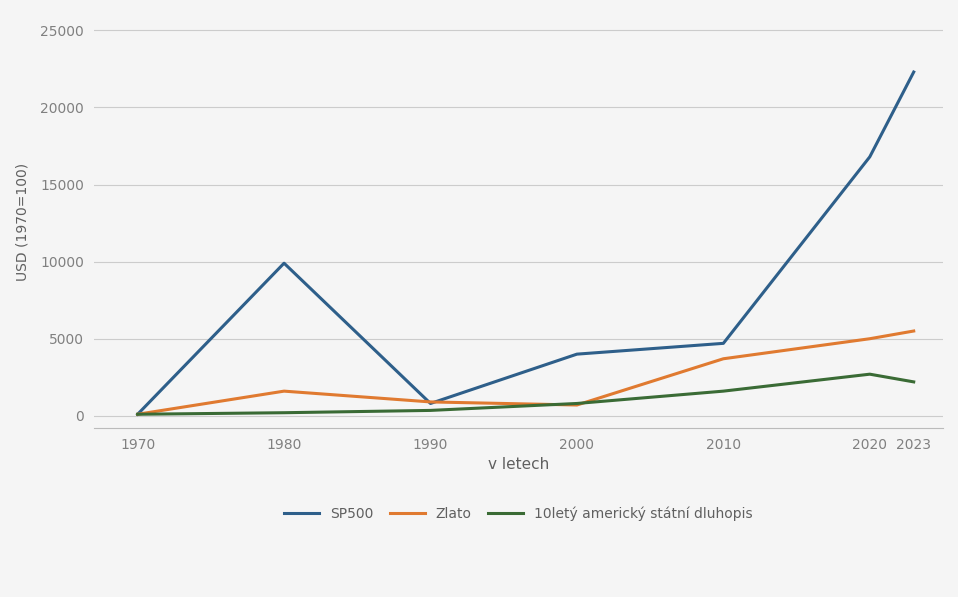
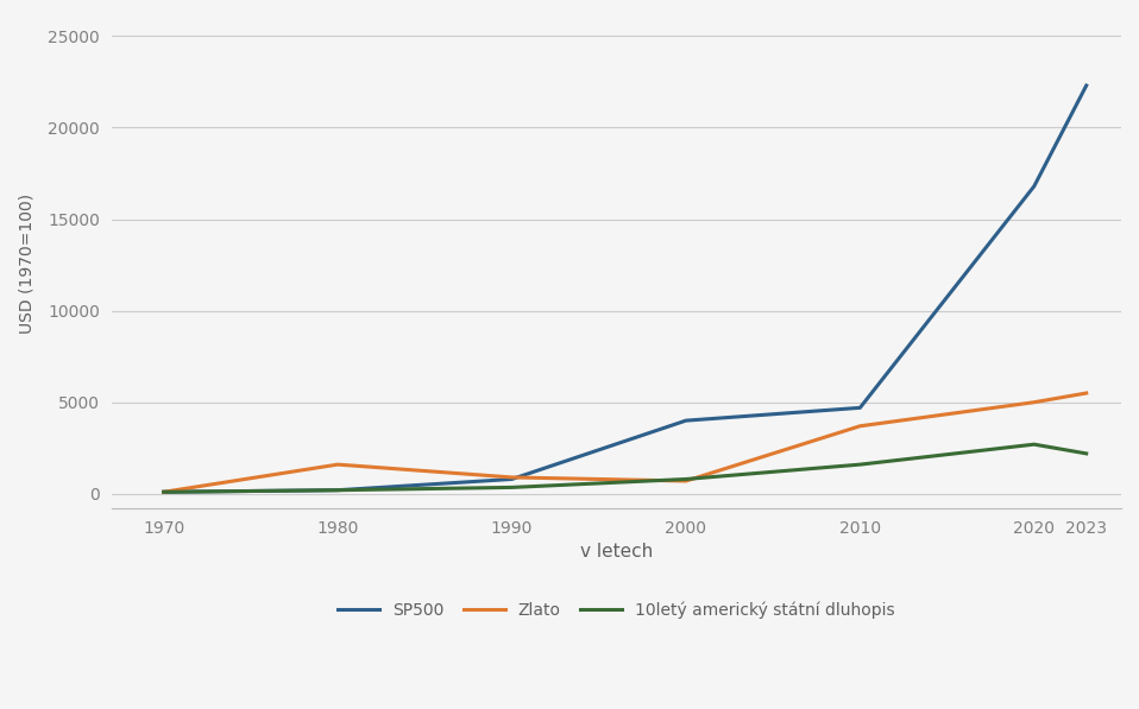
SP500/1980: 9900 -> 200
